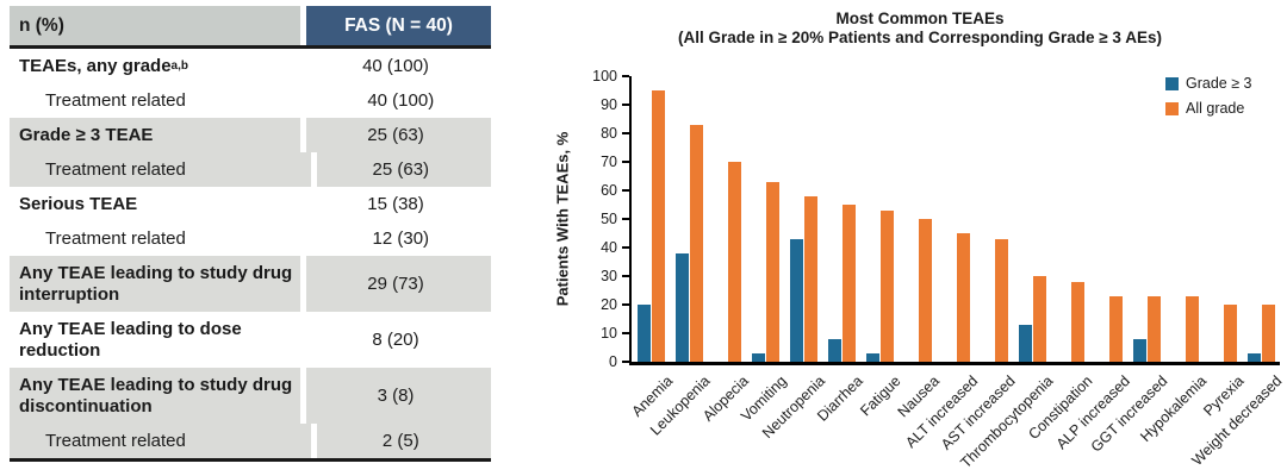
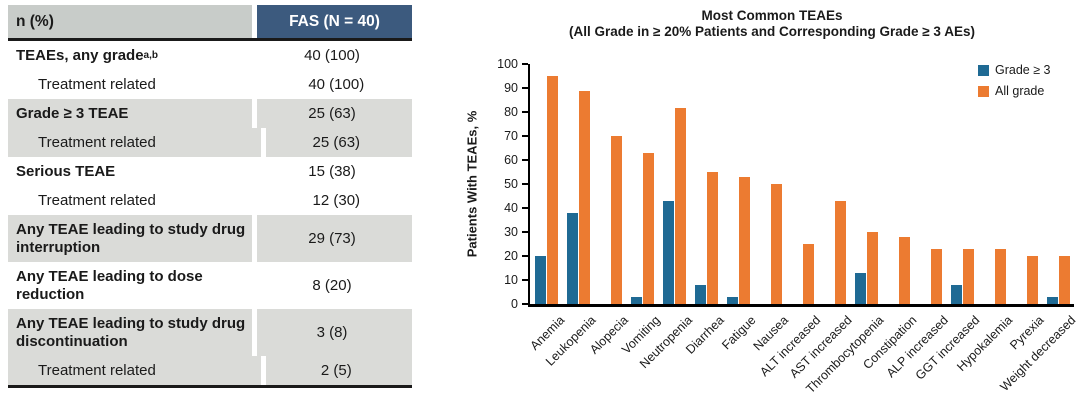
All grade/Leukopenia: 83 -> 89
All grade/Neutropenia: 58 -> 82
All grade/ALT increased: 45 -> 25
